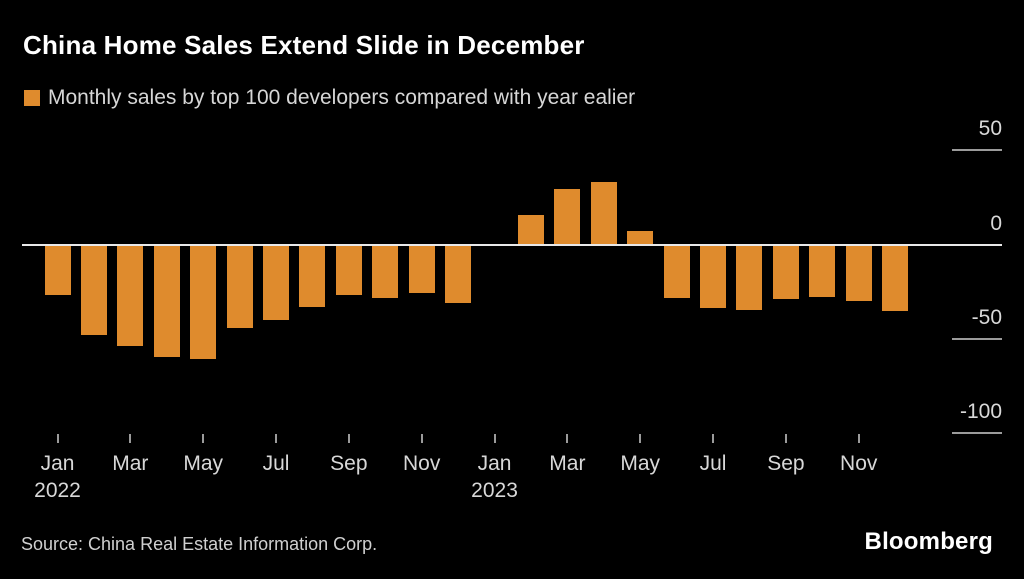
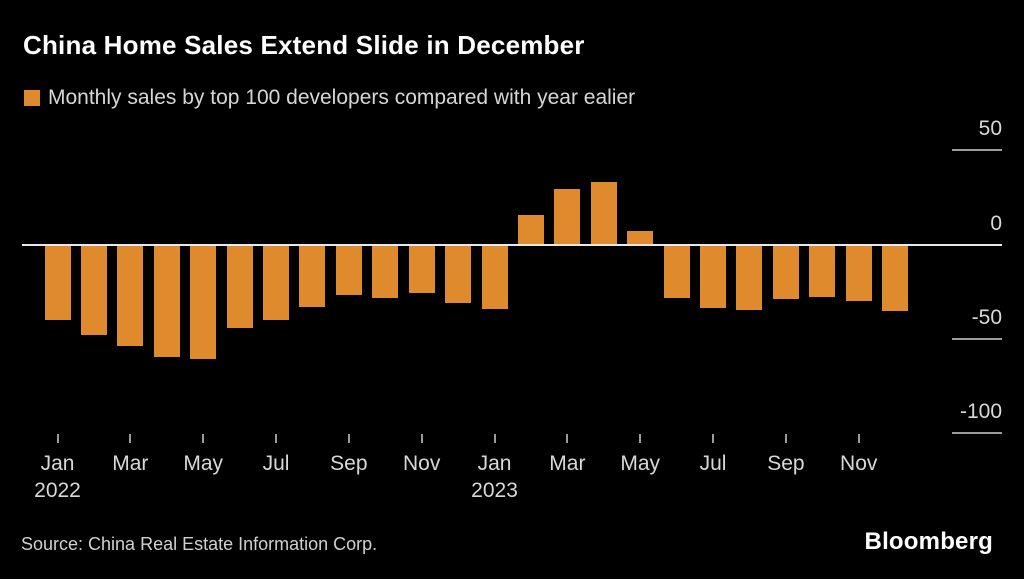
Jan 2022: -27 -> -40
Jan 2023: -1 -> -34
